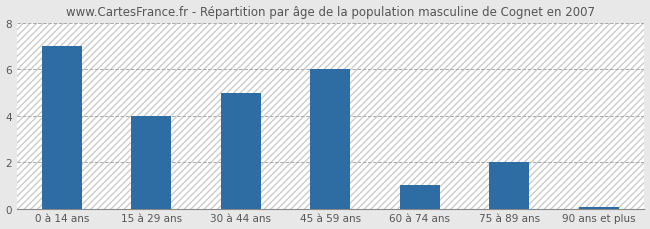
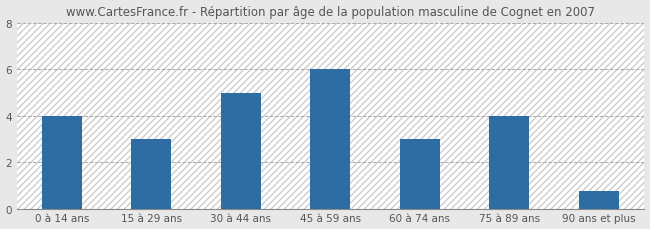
0 à 14 ans: 7.00 -> 4.00
15 à 29 ans: 4.00 -> 3.00
60 à 74 ans: 1.00 -> 3.00
75 à 89 ans: 2.00 -> 4.00
90 ans et plus: 0.07 -> 0.75
